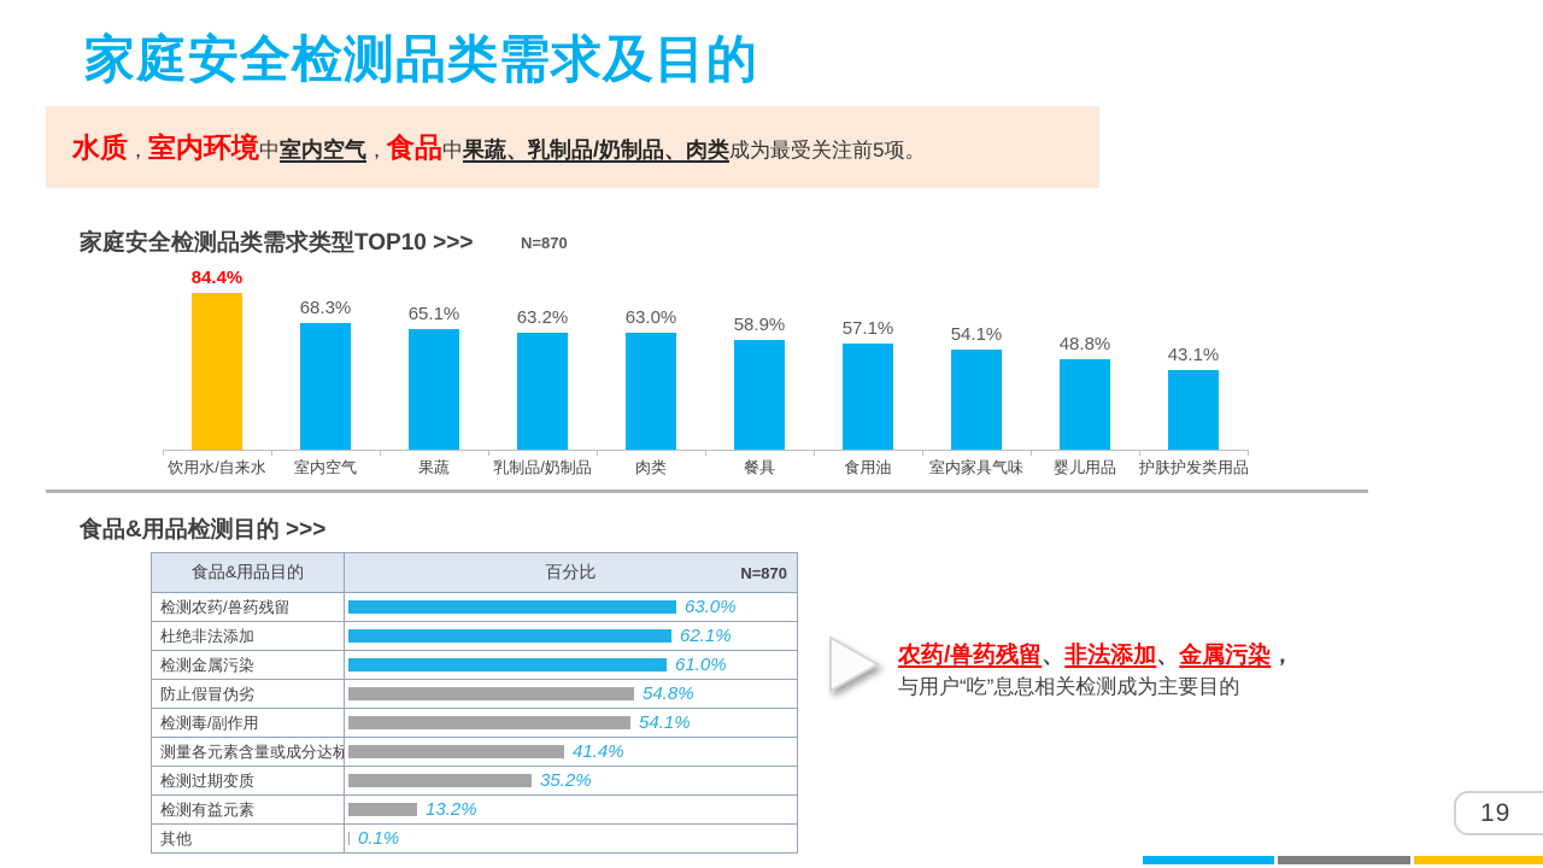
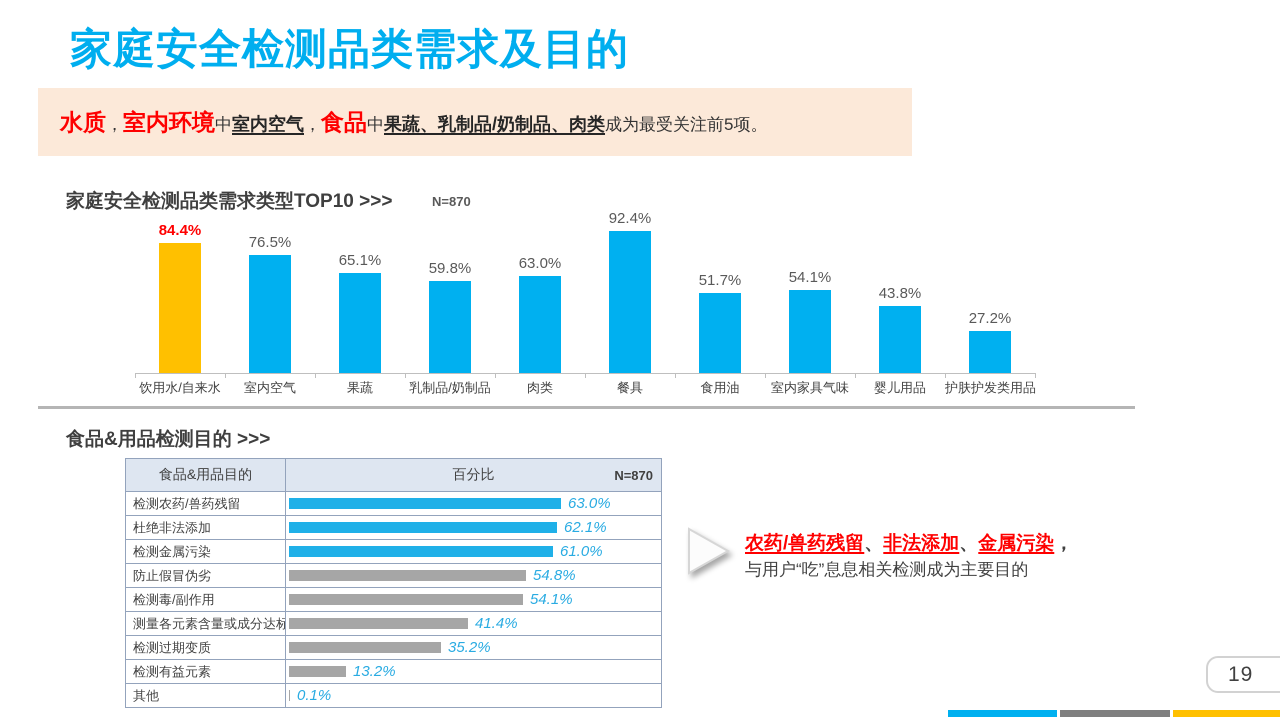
家庭安全检测品类需求类型TOP10 >>>/室内空气: 68.3% -> 76.5%
家庭安全检测品类需求类型TOP10 >>>/乳制品/奶制品: 63.2% -> 59.8%
家庭安全检测品类需求类型TOP10 >>>/餐具: 58.9% -> 92.4%
家庭安全检测品类需求类型TOP10 >>>/食用油: 57.1% -> 51.7%
家庭安全检测品类需求类型TOP10 >>>/婴儿用品: 48.8% -> 43.8%
家庭安全检测品类需求类型TOP10 >>>/护肤护发类用品: 43.1% -> 27.2%
